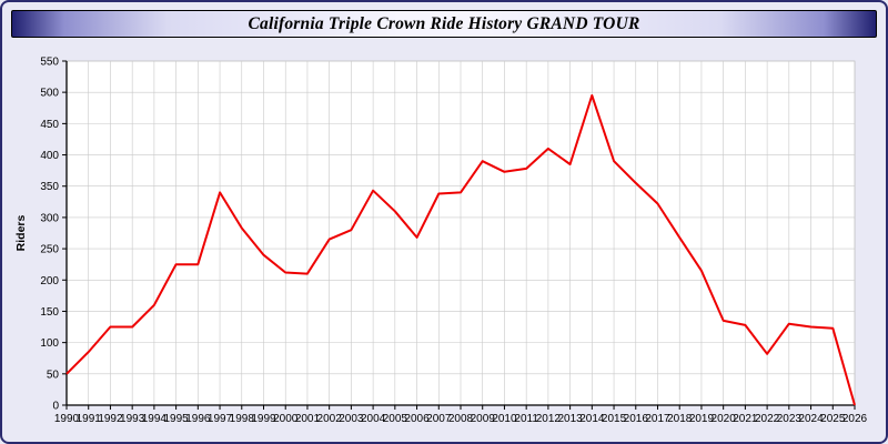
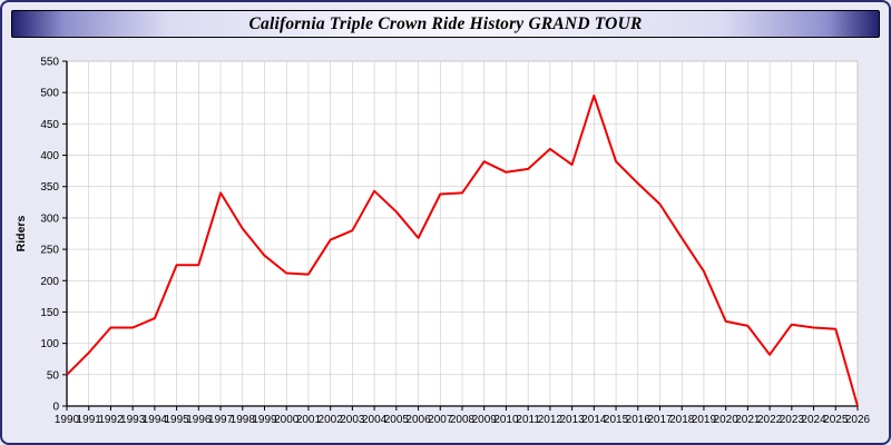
1994: 160 -> 140
